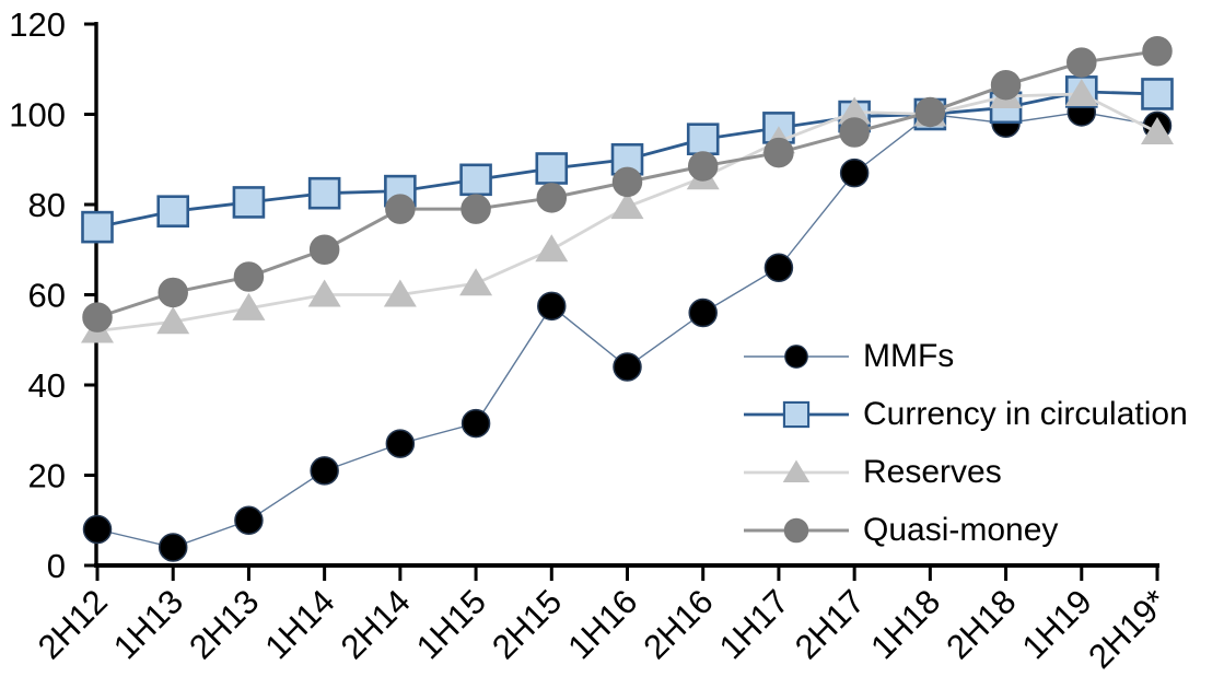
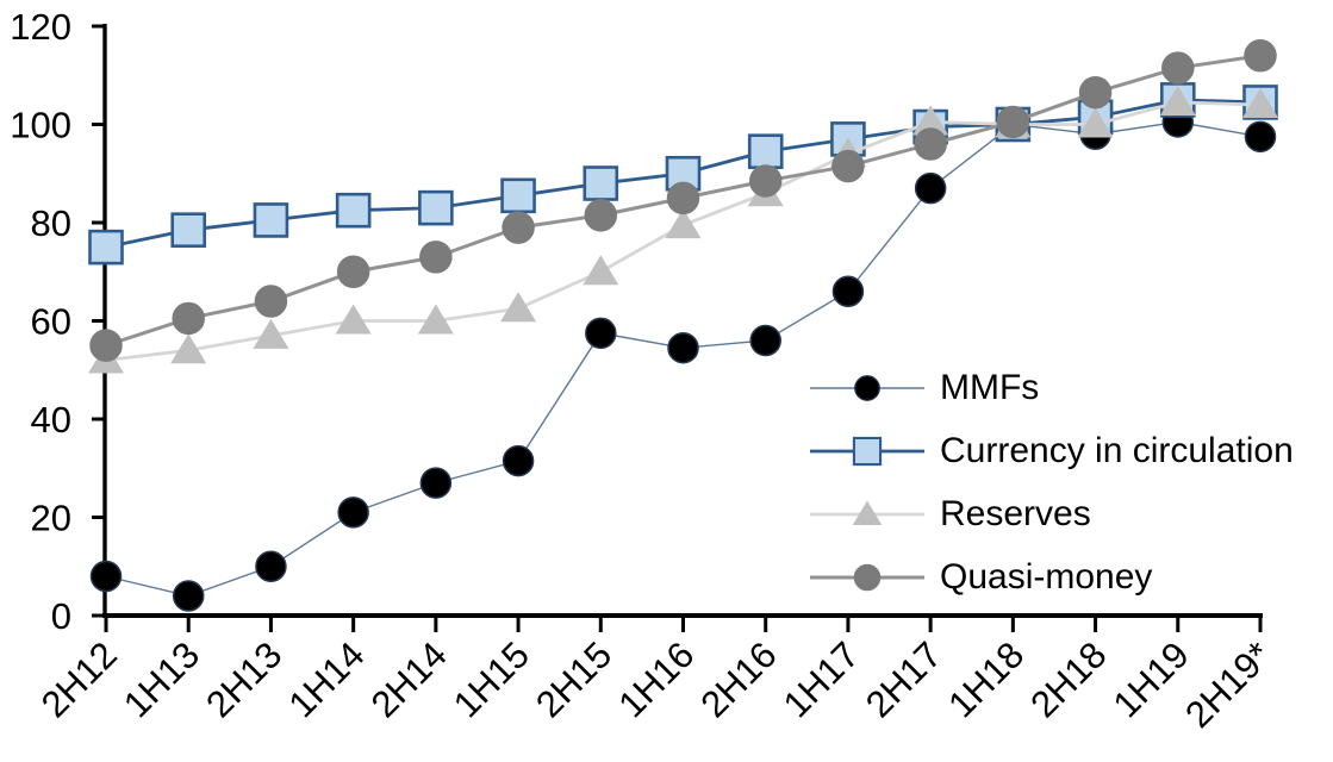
Quasi-money/2H14: 79 -> 73
MMFs/1H16: 44 -> 54
Reserves/2H18: 104 -> 100
Reserves/2H19*: 96 -> 104
